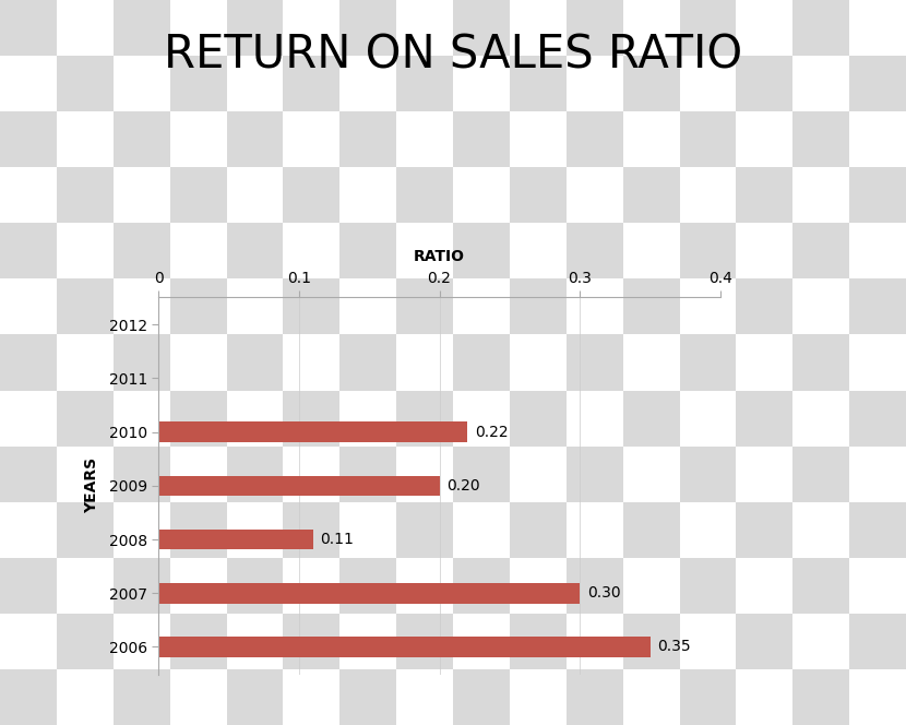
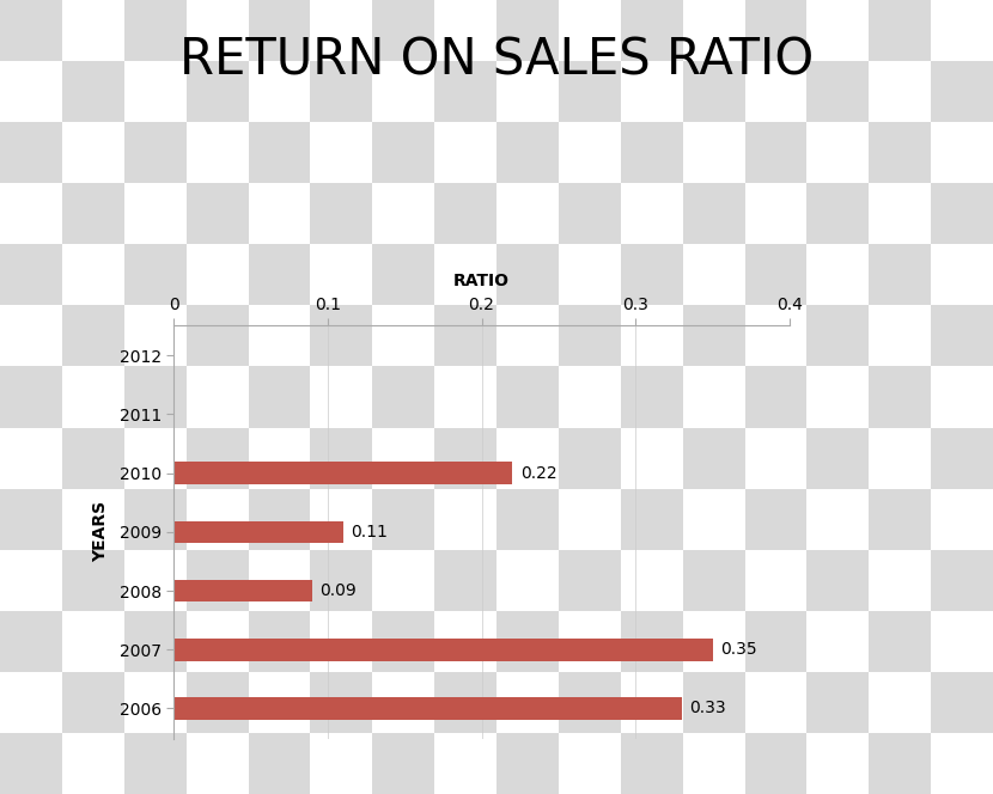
2009: 0.20 -> 0.11
2008: 0.11 -> 0.09
2007: 0.30 -> 0.35
2006: 0.35 -> 0.33
